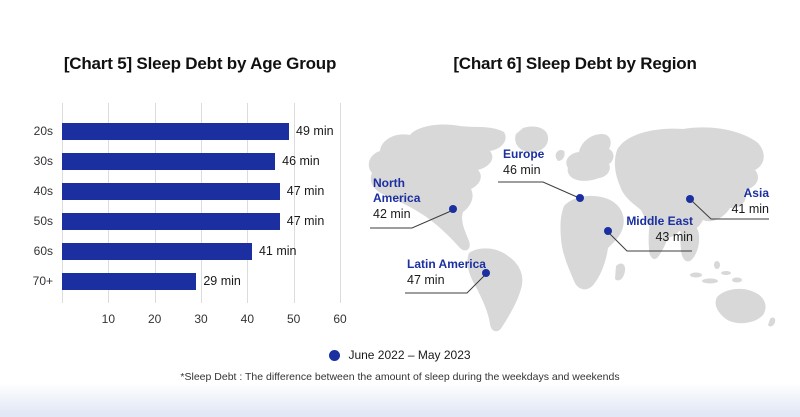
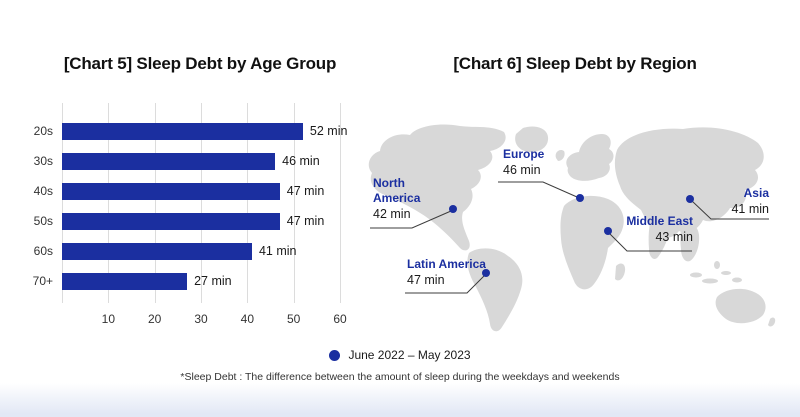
[Chart 5] Sleep Debt by Age Group/20s: 49 -> 52
[Chart 5] Sleep Debt by Age Group/70+: 29 -> 27
